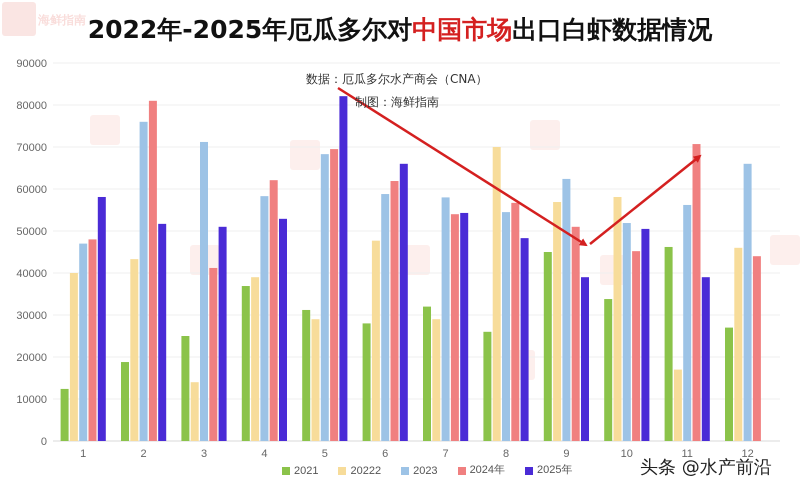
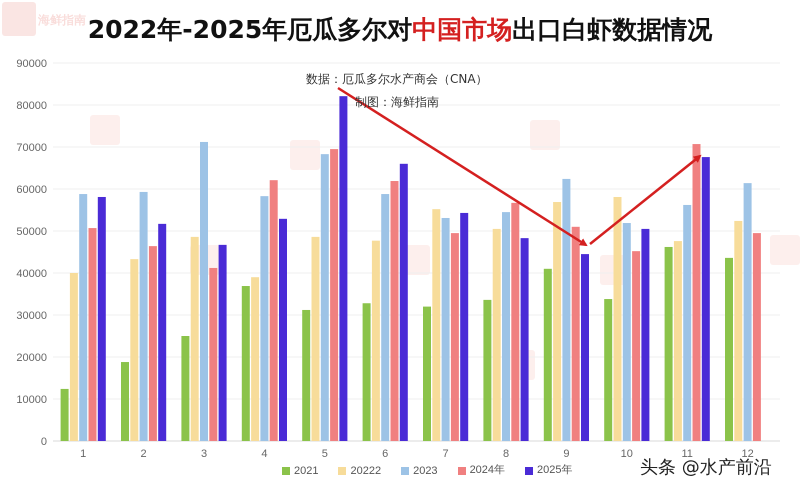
2023/1: 47000 -> 59000
2024年/1: 48000 -> 51000
2023/2: 76000 -> 59000
2024年/2: 81000 -> 46000
20222/3: 14000 -> 49000
2025年/3: 51000 -> 47000
20222/5: 29000 -> 49000
2021/6: 28000 -> 33000
20222/7: 29000 -> 55000
2023/7: 58000 -> 53000
2024年/7: 54000 -> 50000
2021/8: 26000 -> 34000
20222/8: 70000 -> 50000
2021/9: 45000 -> 41000
2025年/9: 39000 -> 44000
20222/11: 17000 -> 48000
2025年/11: 39000 -> 68000
2021/12: 27000 -> 44000
20222/12: 46000 -> 52000
2023/12: 66000 -> 61000
2024年/12: 44000 -> 50000
